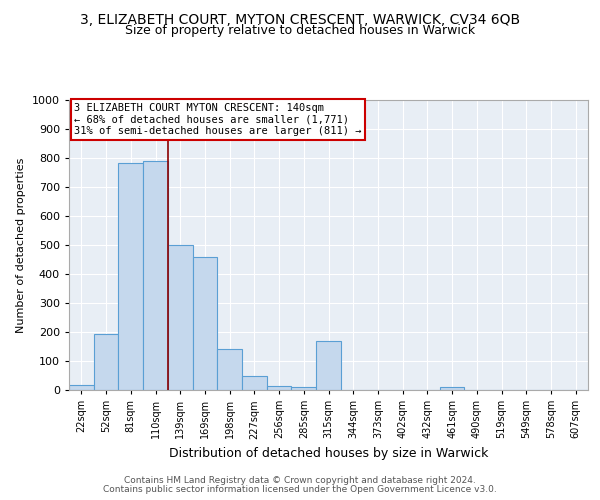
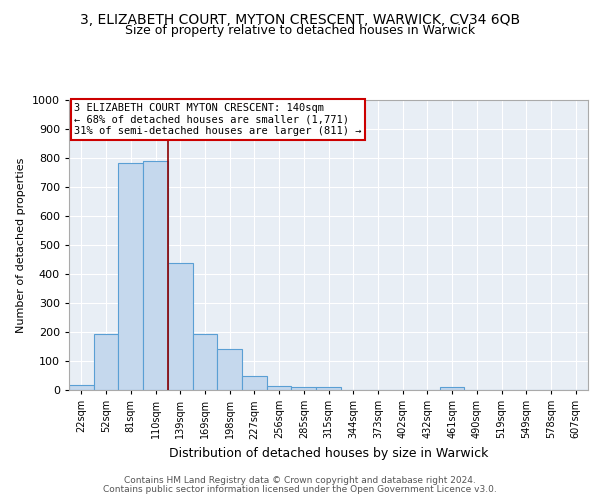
139sqm: 500 -> 437
169sqm: 460 -> 192
315sqm: 170 -> 12
